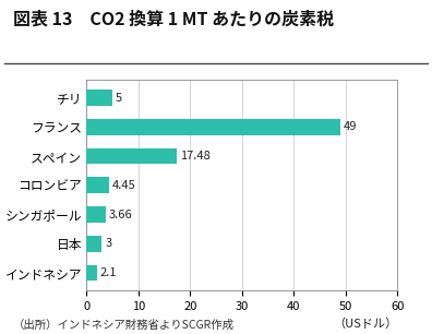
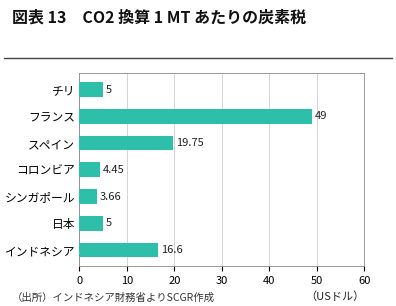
スペイン: 17.48 -> 19.75
日本: 3 -> 5
インドネシア: 2.1 -> 16.6
